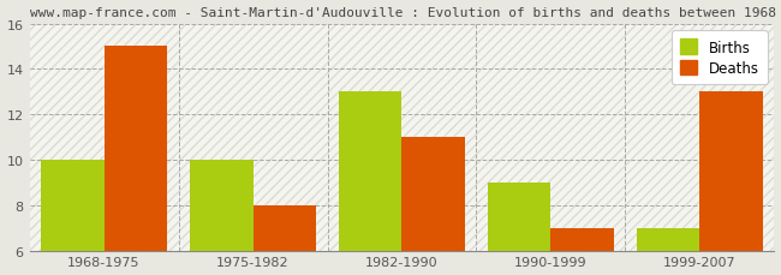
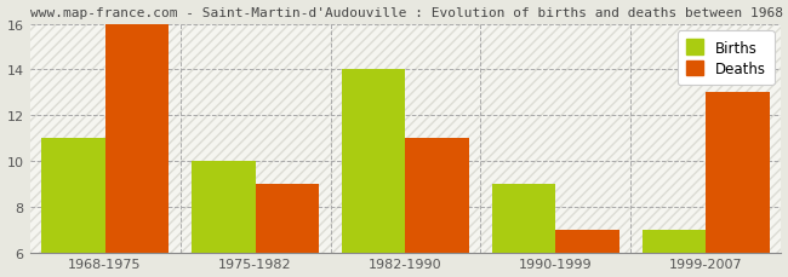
Births/1968-1975: 10 -> 11
Deaths/1968-1975: 15 -> 16
Deaths/1975-1982: 8 -> 9
Births/1982-1990: 13 -> 14
